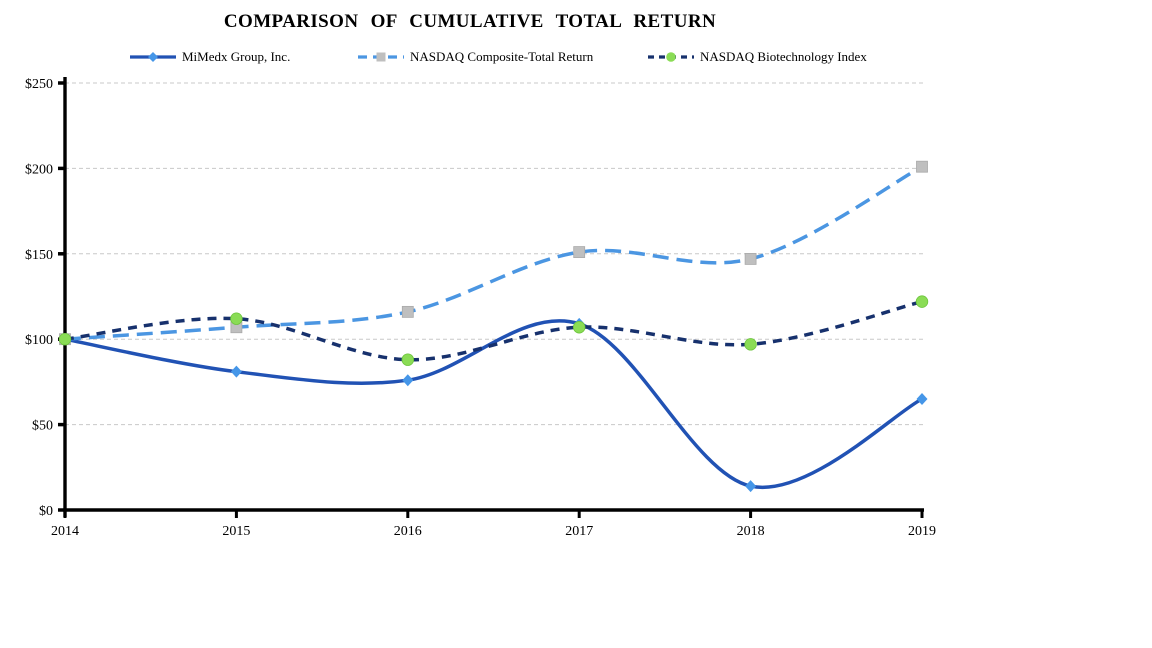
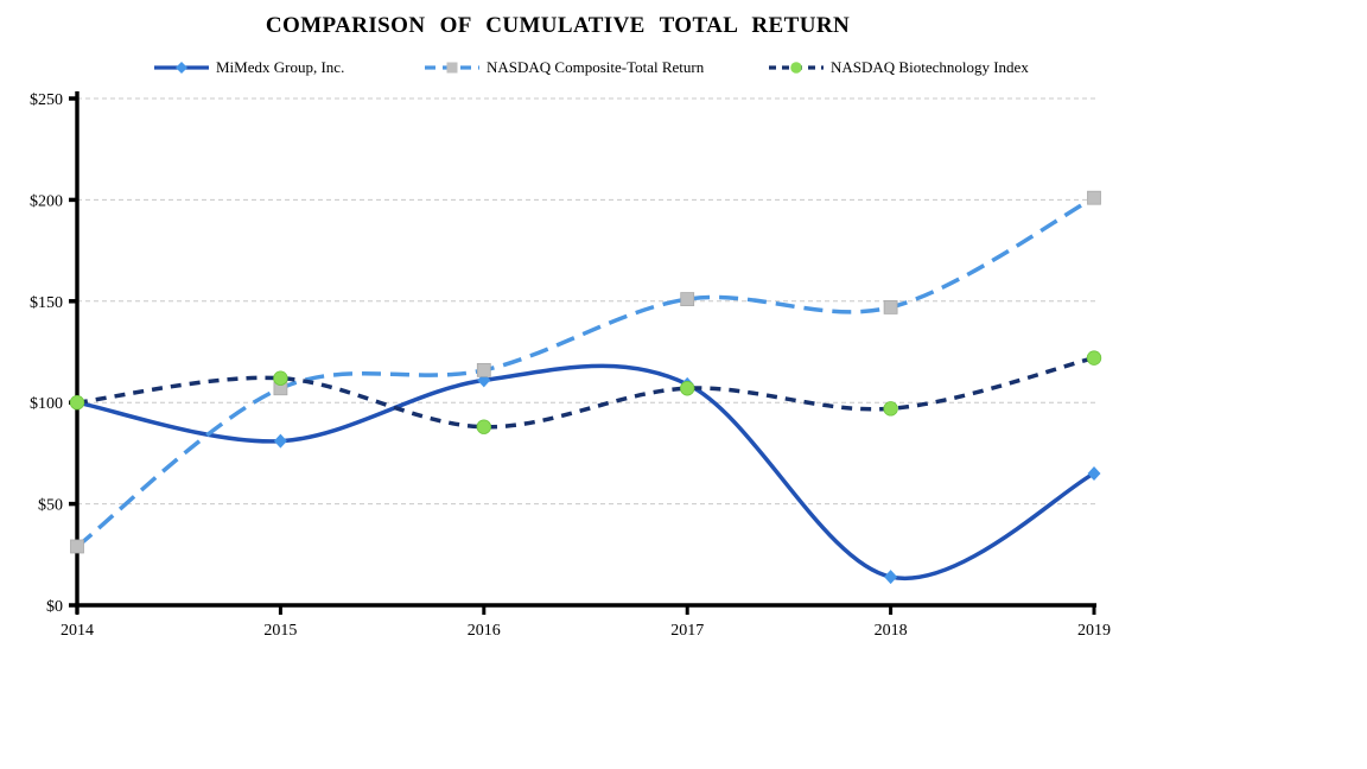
NASDAQ Composite-Total Return/2014: $100 -> $29
MiMedx Group, Inc./2016: $76 -> $111
